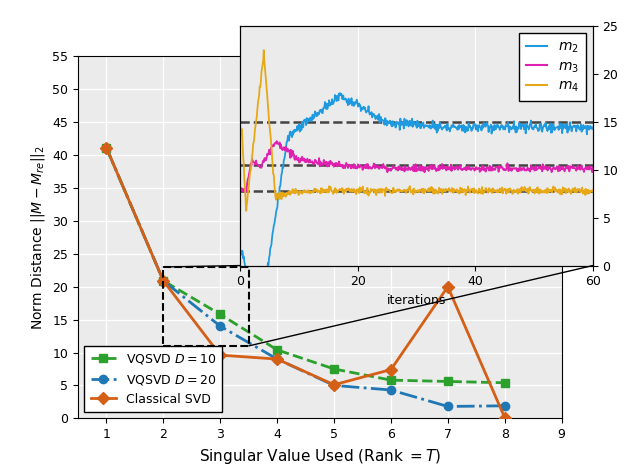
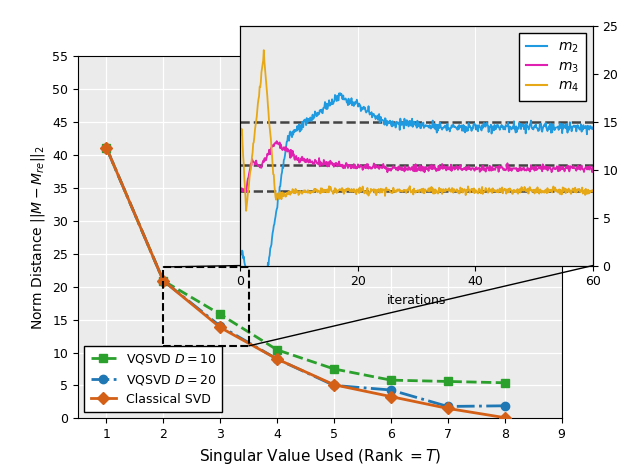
Classical SVD/3: 9.6 -> 13.8
Classical SVD/6: 7.4 -> 3.3
Classical SVD/7: 20.0 -> 1.5
